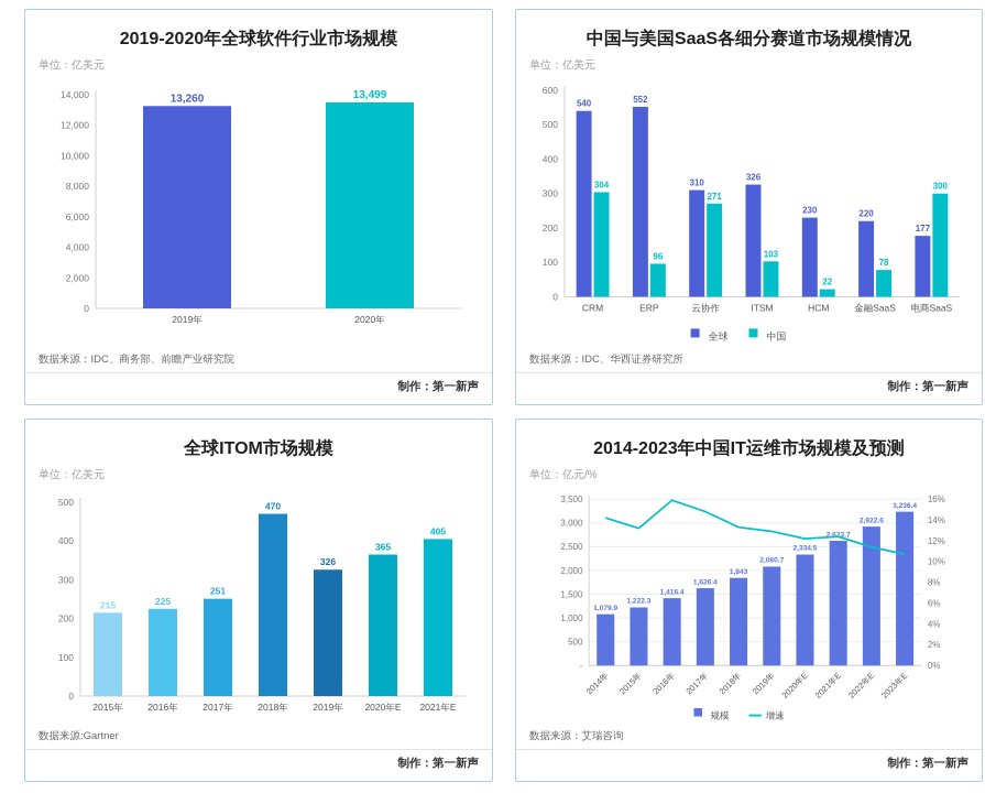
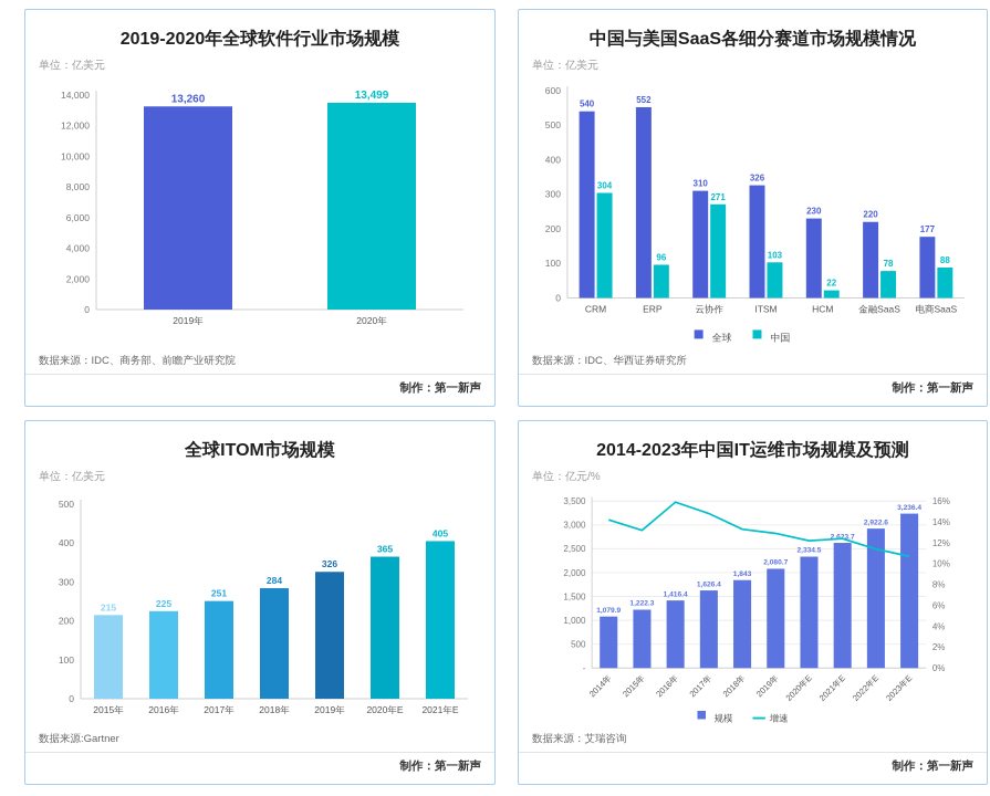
中国与美国SaaS各细分赛道市场规模情况/中国/电商SaaS: 300 -> 88
全球ITOM市场规模/2018年: 470 -> 284
